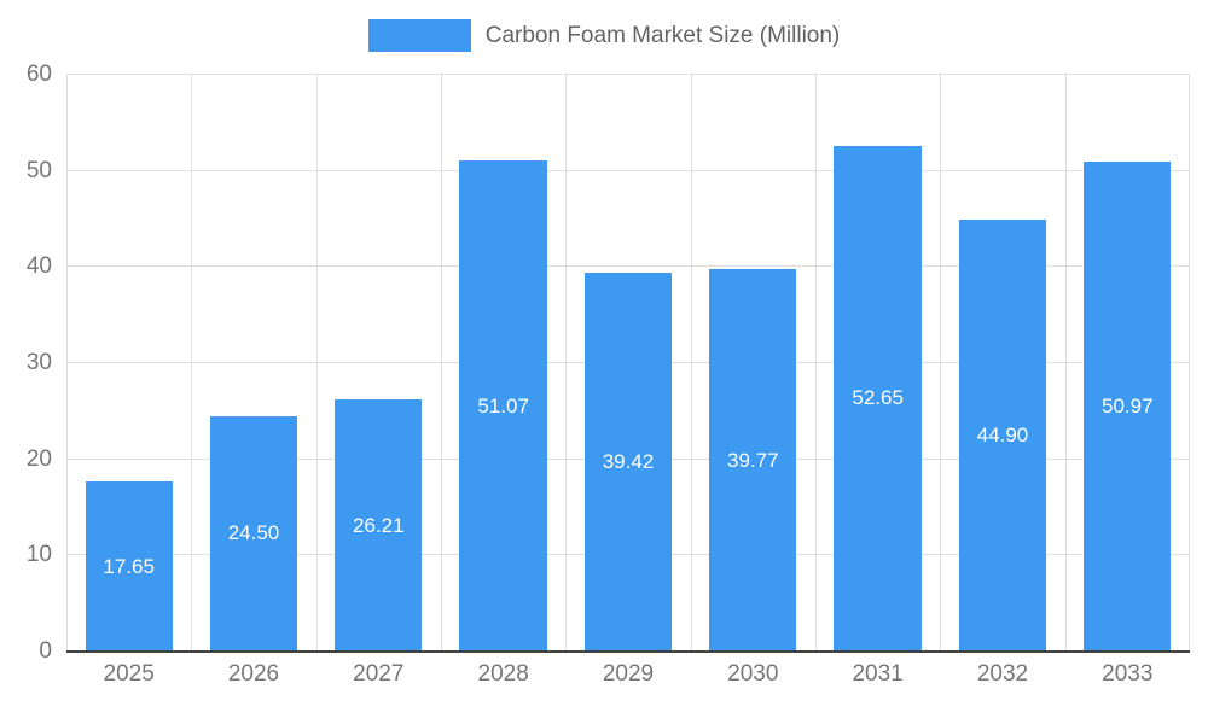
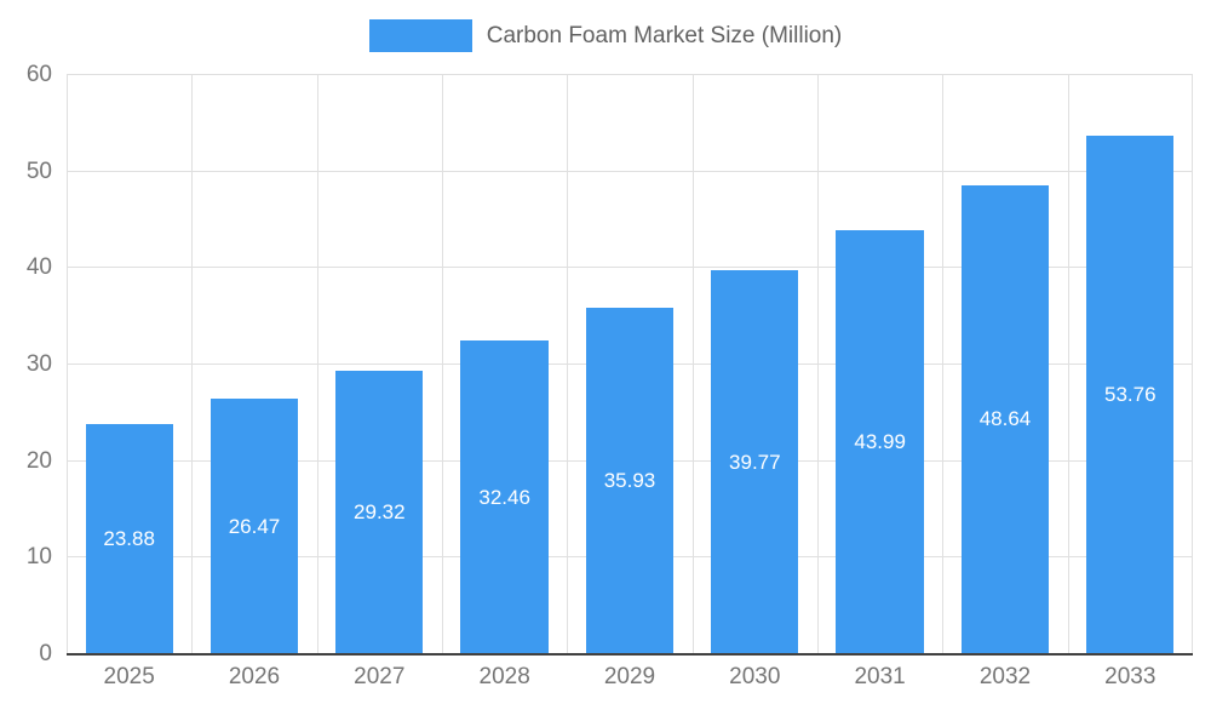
2025: 17.65 -> 23.88
2026: 24.50 -> 26.47
2027: 26.21 -> 29.32
2028: 51.07 -> 32.46
2029: 39.42 -> 35.93
2031: 52.65 -> 43.99
2032: 44.90 -> 48.64
2033: 50.97 -> 53.76
